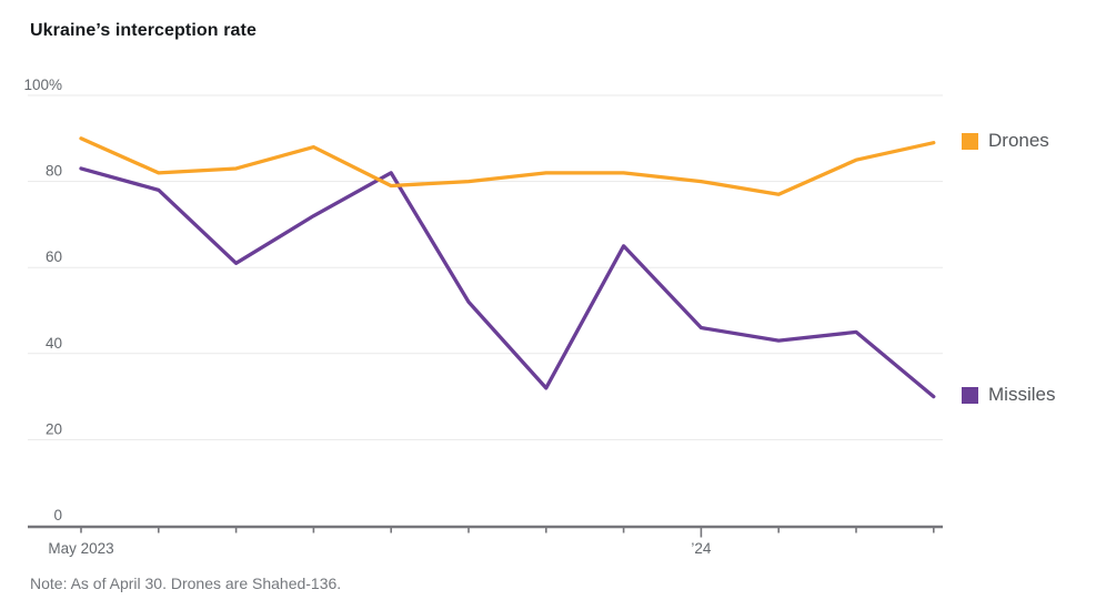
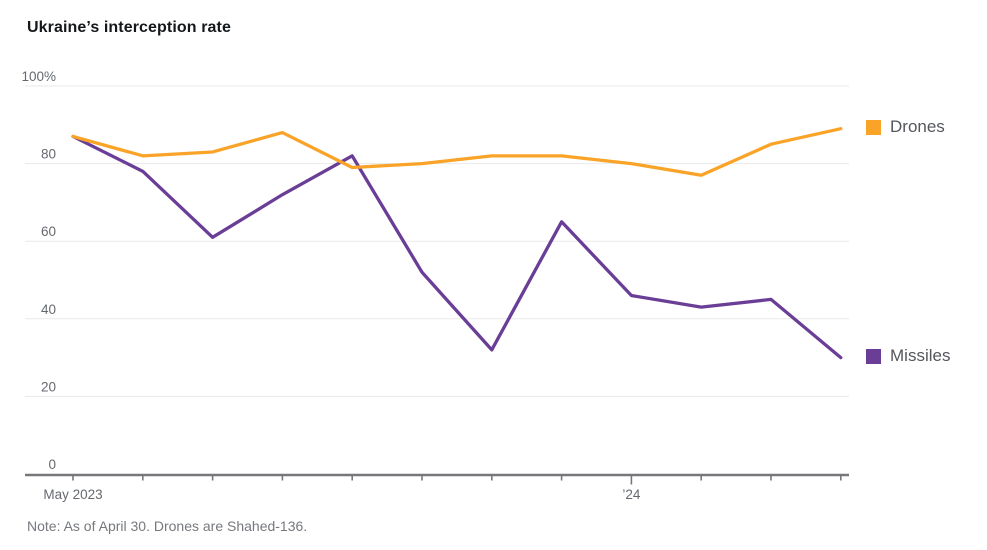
Drones/May 2023: 90% -> 87%
Missiles/May 2023: 83% -> 87%
